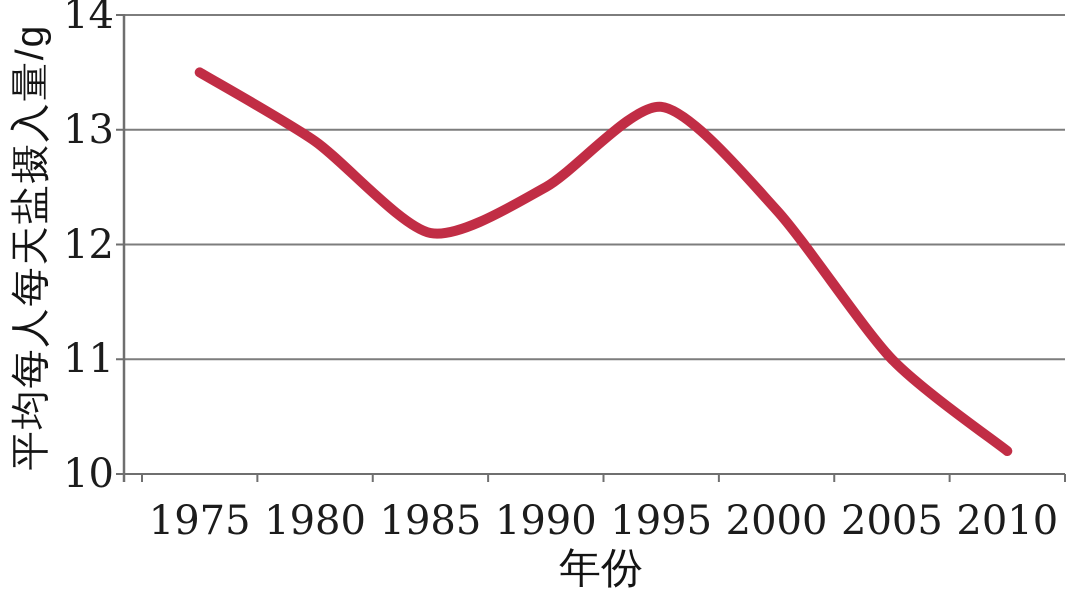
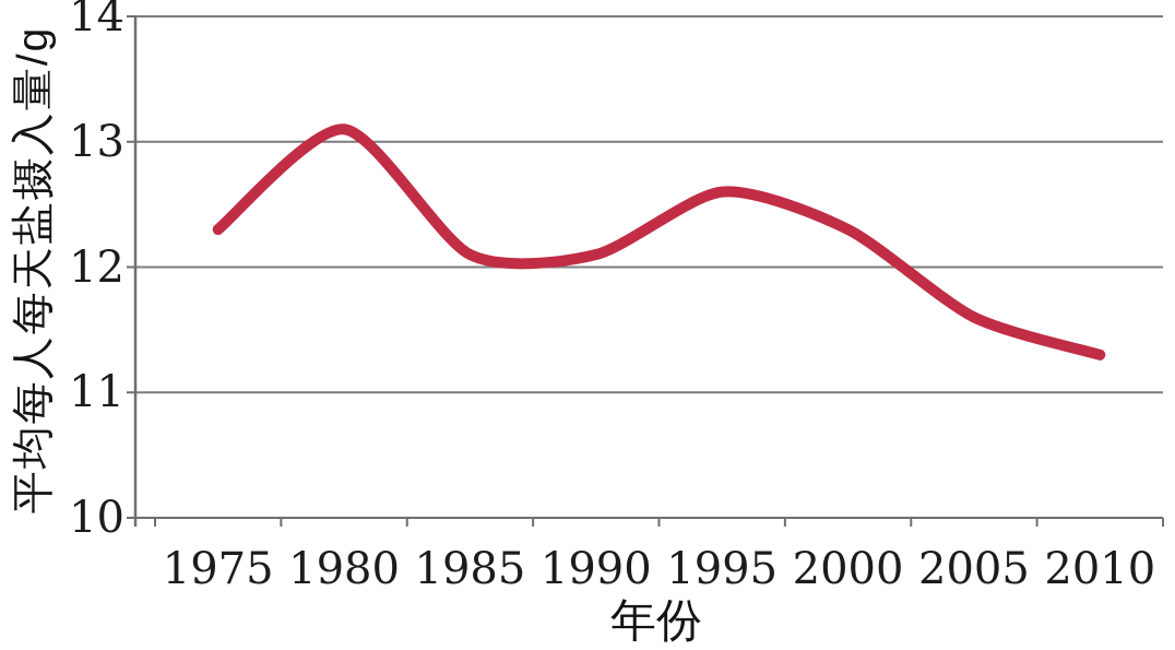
1975: 13.5 -> 12.3
1980: 12.9 -> 13.1
1990: 12.5 -> 12.1
1995: 13.2 -> 12.6
2005: 11.0 -> 11.6
2010: 10.2 -> 11.3
